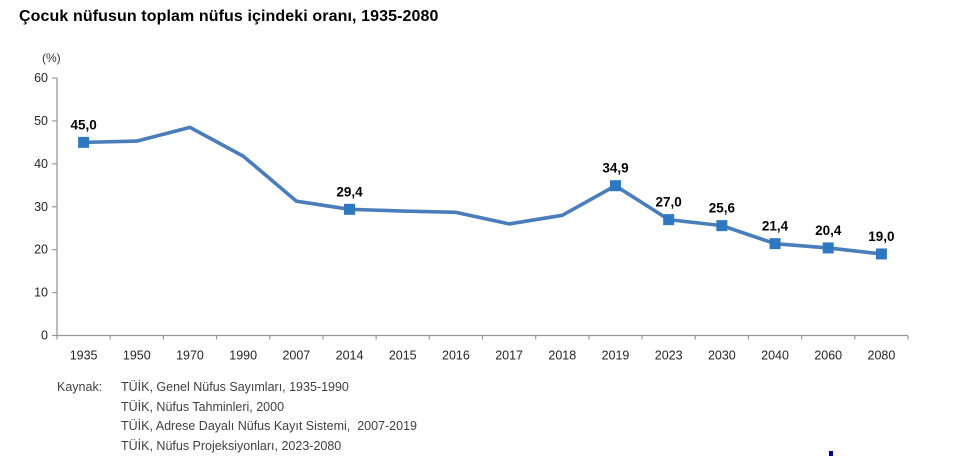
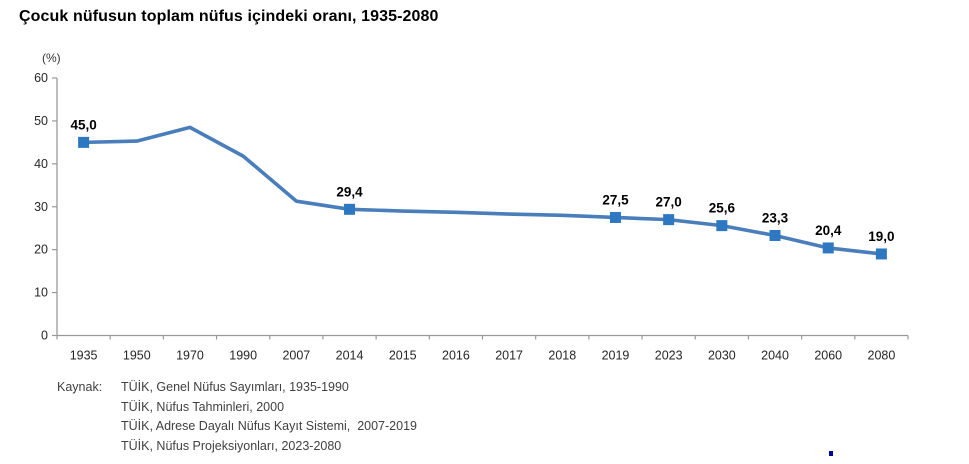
2017: 26 -> 28
2019: 34,9 -> 27,5
2040: 21,4 -> 23,3
